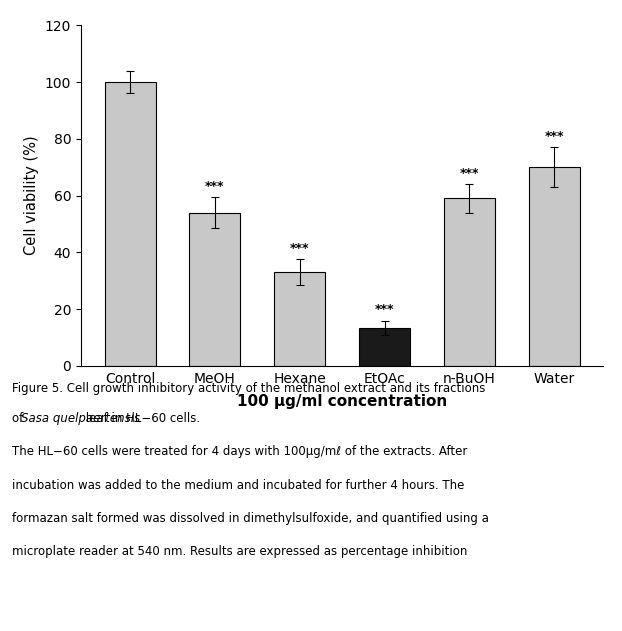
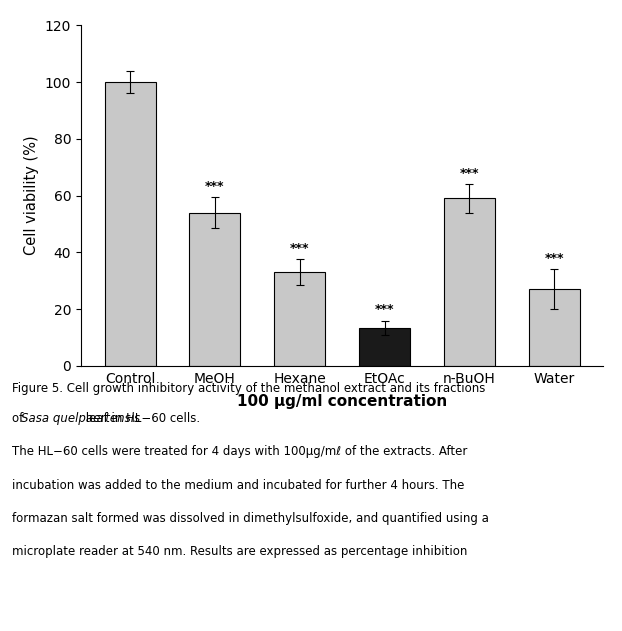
Water: 70.0 -> 27.0
